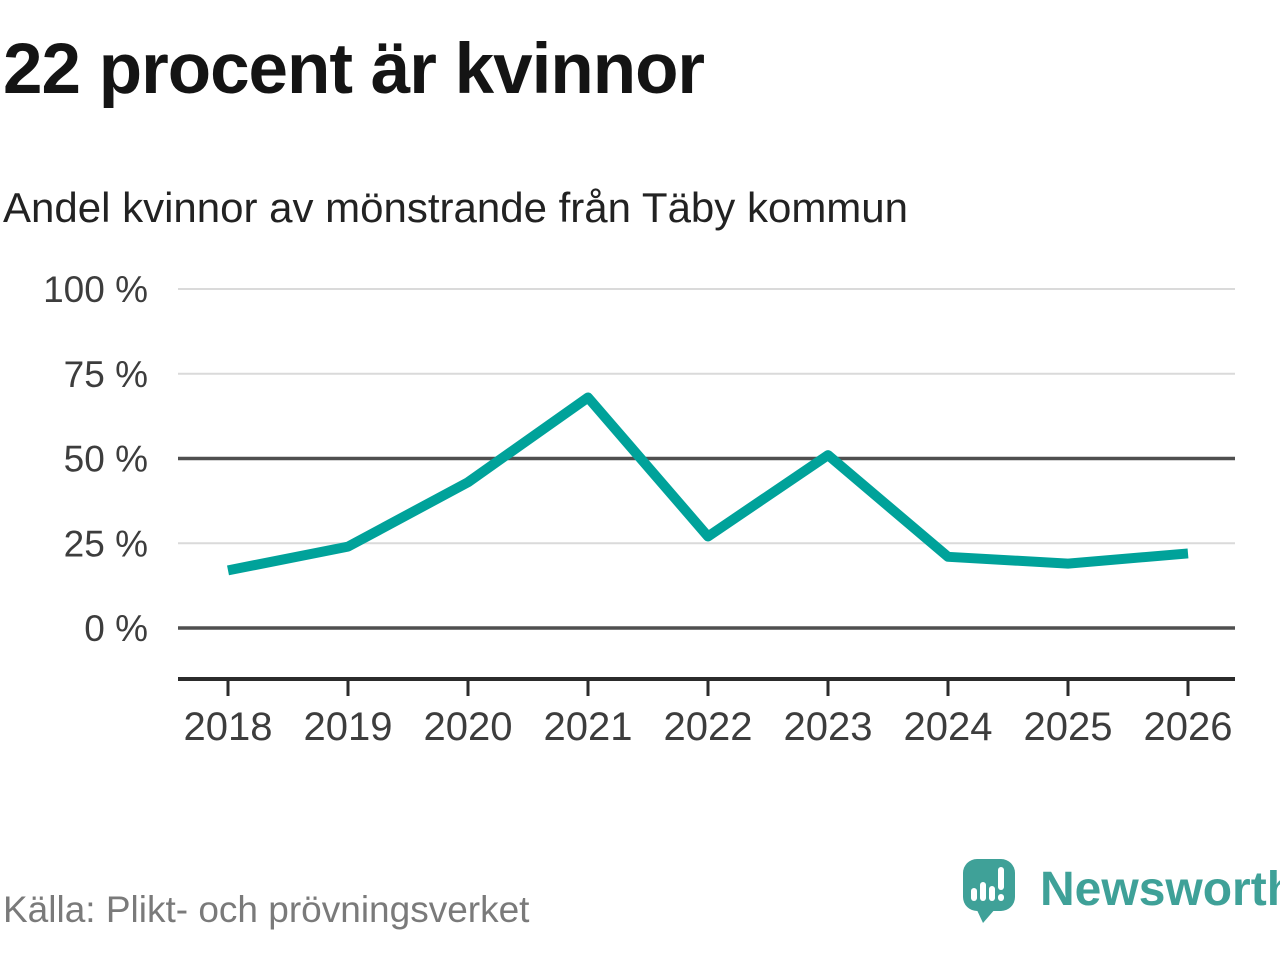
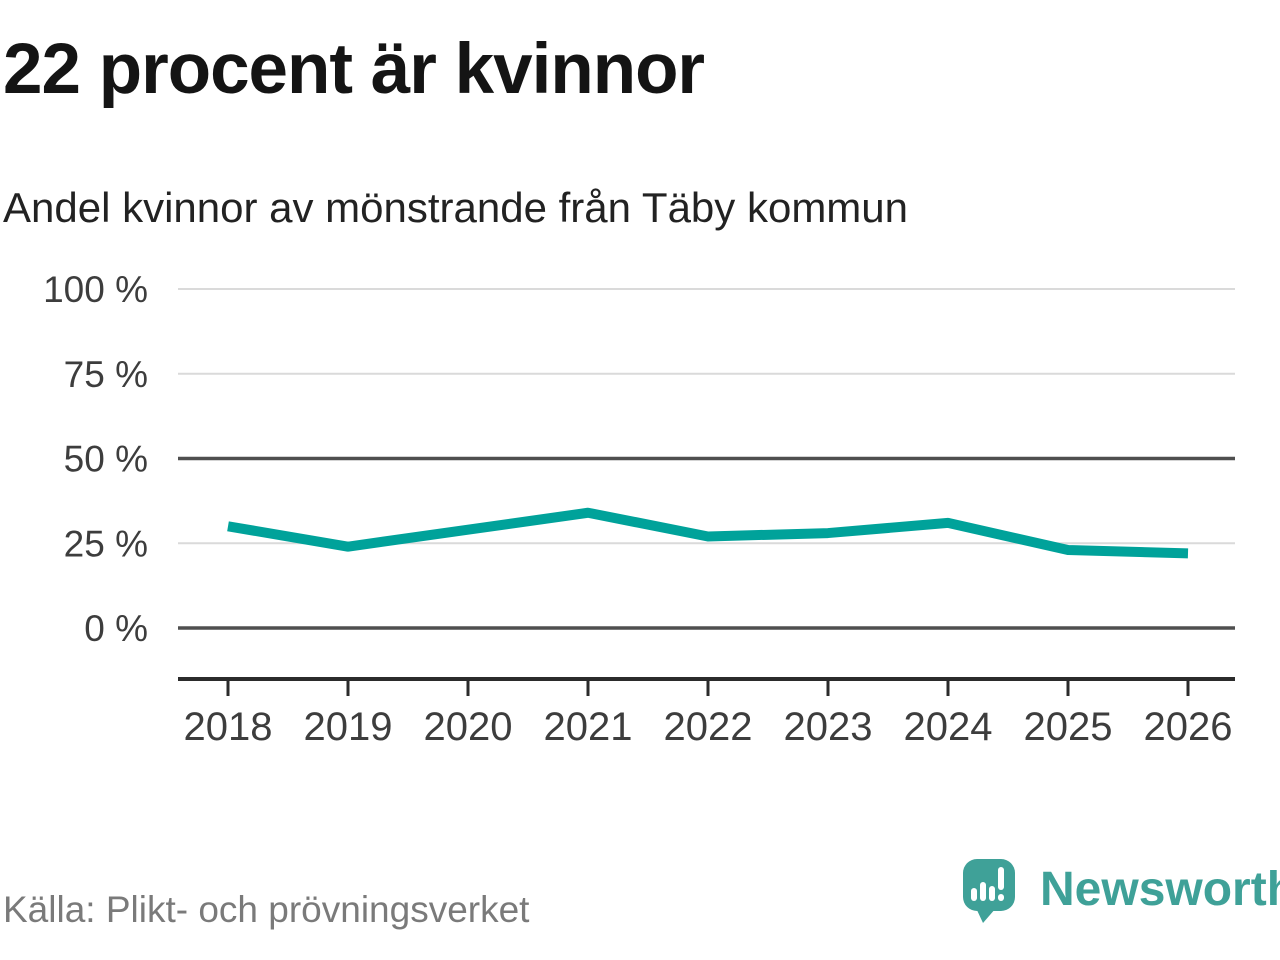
2018: 17% -> 30%
2020: 43% -> 29%
2021: 68% -> 34%
2023: 51% -> 28%
2024: 21% -> 31%
2025: 19% -> 23%
